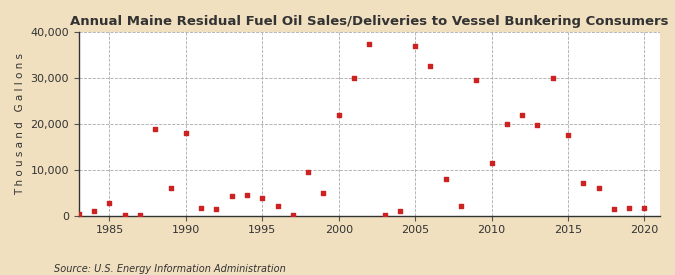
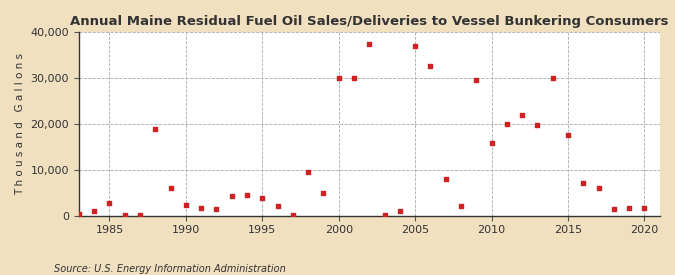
1990: 18,000 -> 2,300
2000: 22,000 -> 30,000
2010: 11,500 -> 15,900
